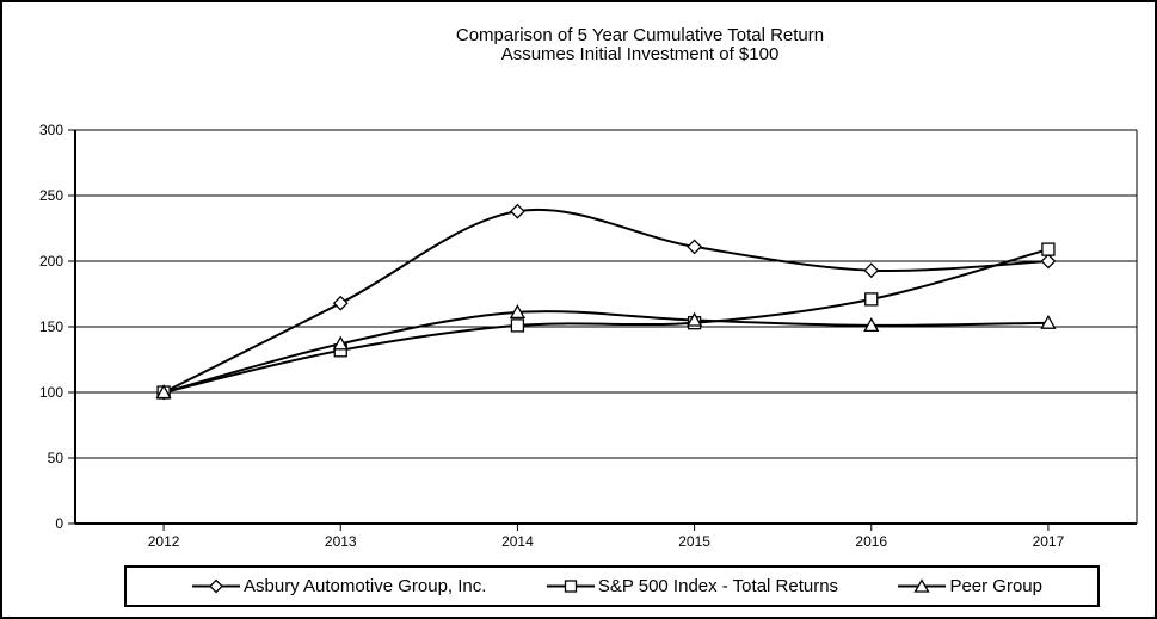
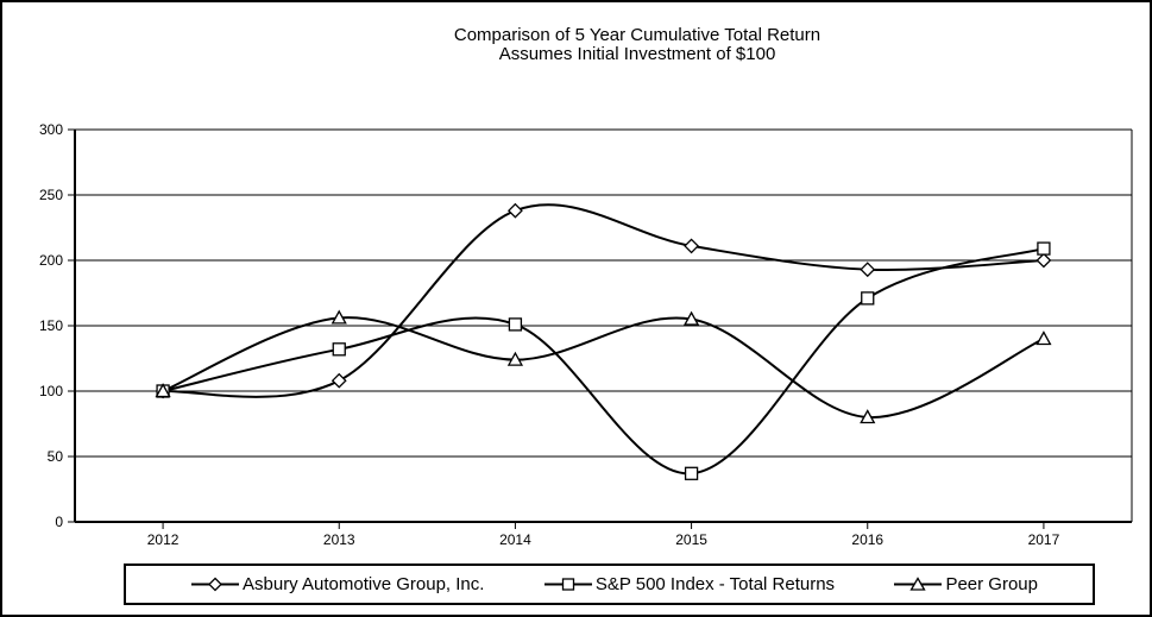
Asbury Automotive Group, Inc./2013: 168 -> 108
Peer Group/2013: 137 -> 156
Peer Group/2014: 161 -> 124
S&P 500 Index - Total Returns/2015: 153 -> 37
Peer Group/2016: 151 -> 80
Peer Group/2017: 153 -> 140
